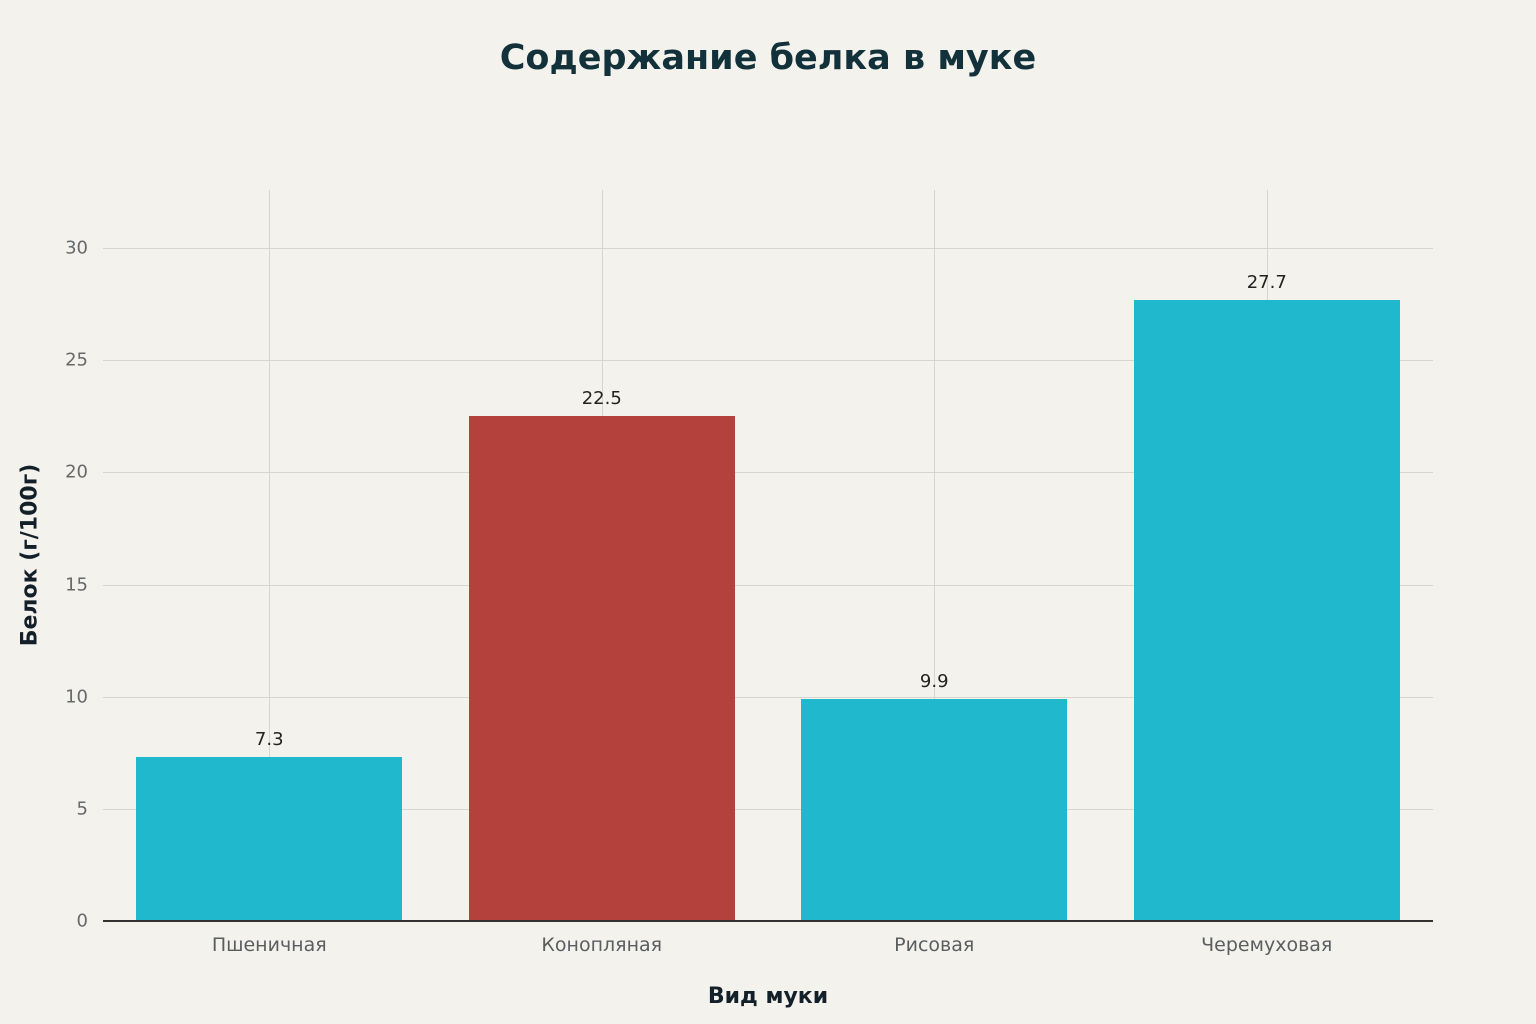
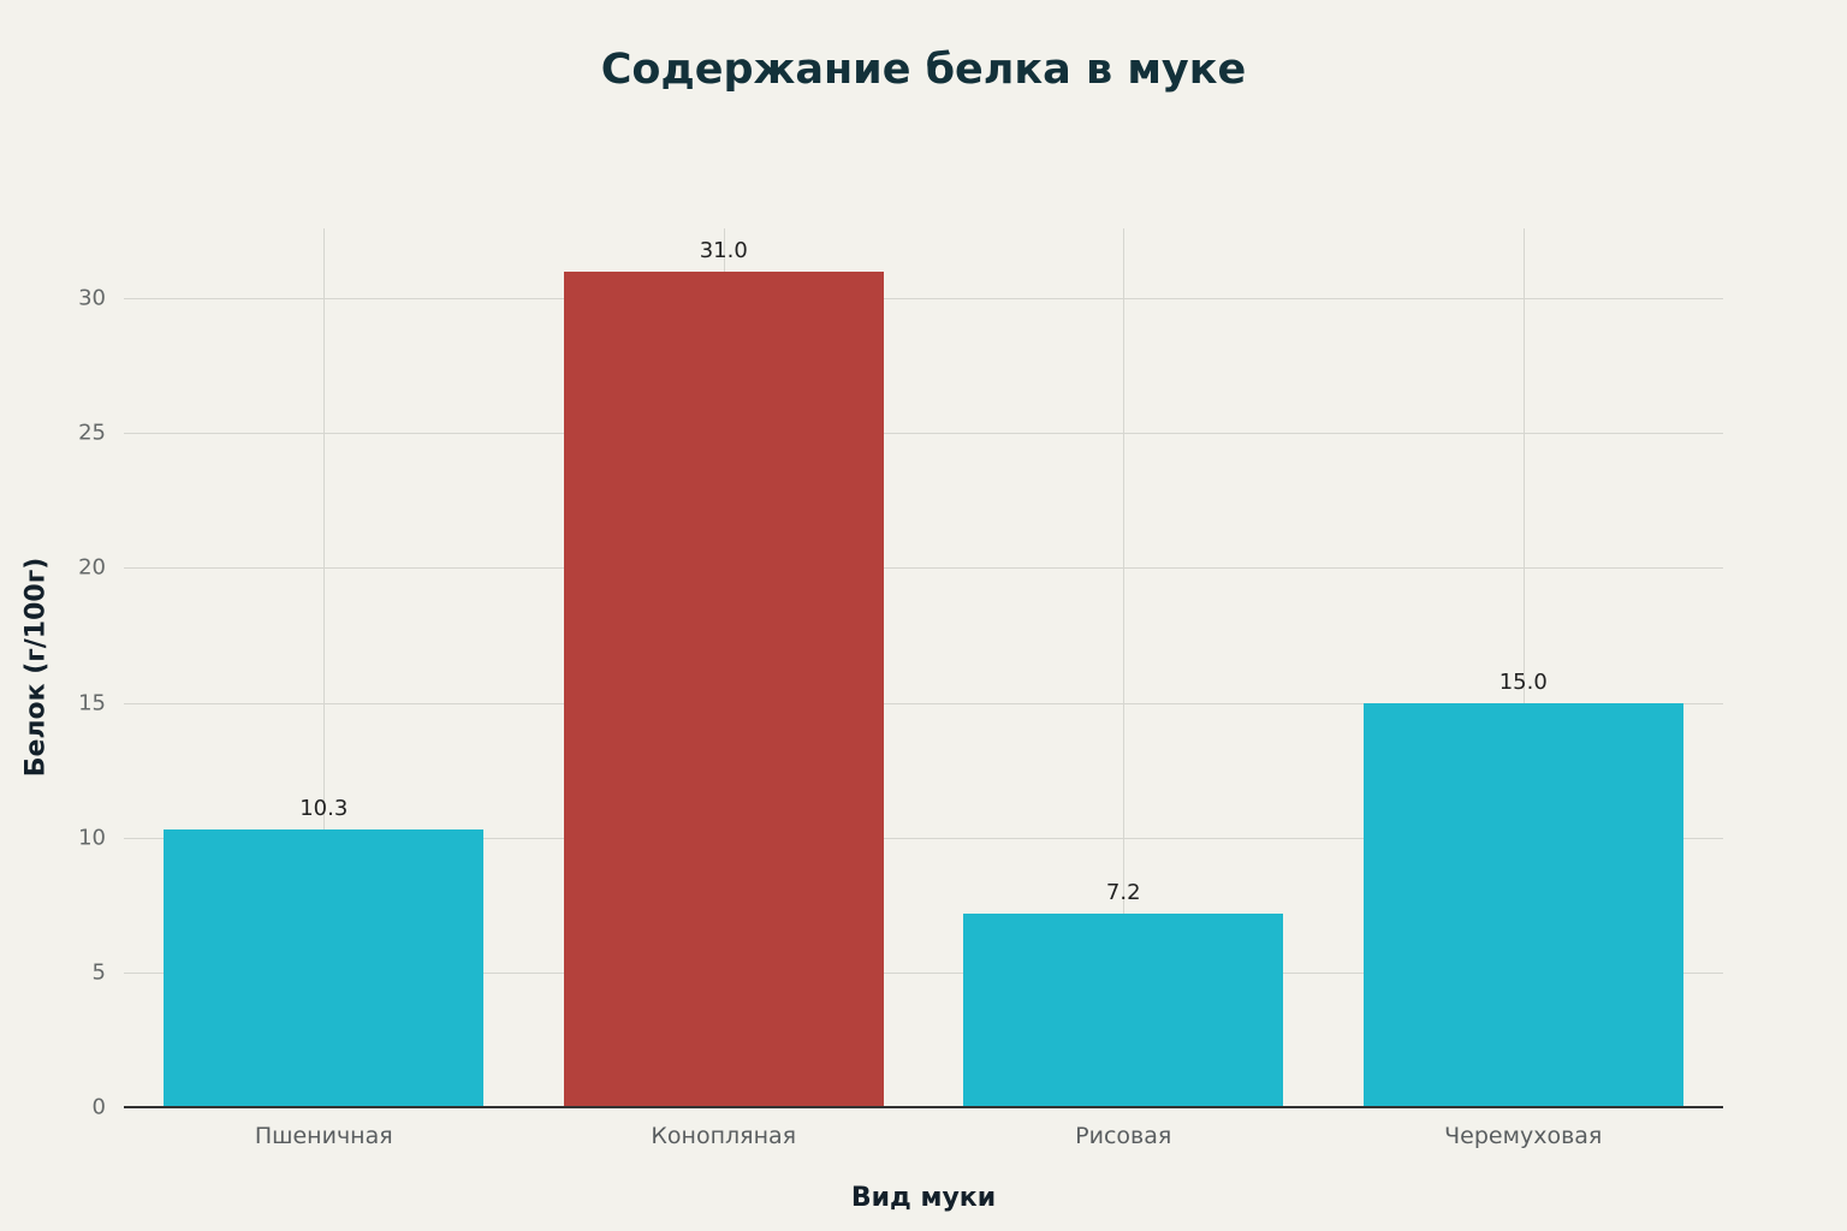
Пшеничная: 7.3 -> 10.3
Конопляная: 22.5 -> 31.0
Рисовая: 9.9 -> 7.2
Черемуховая: 27.7 -> 15.0
